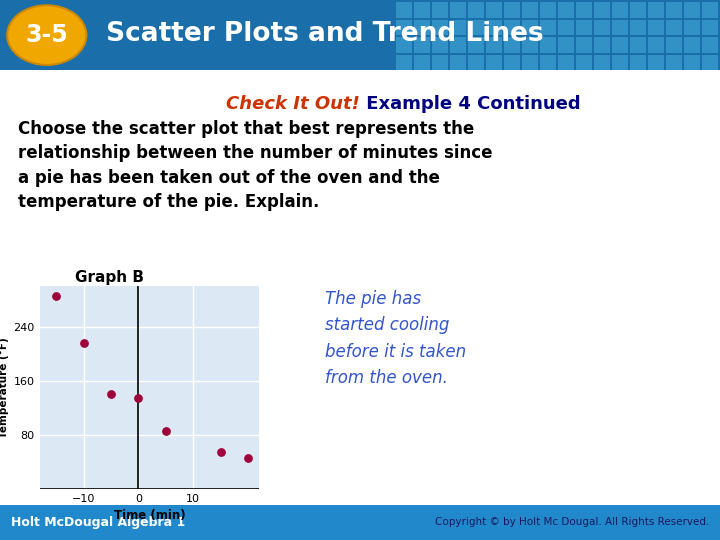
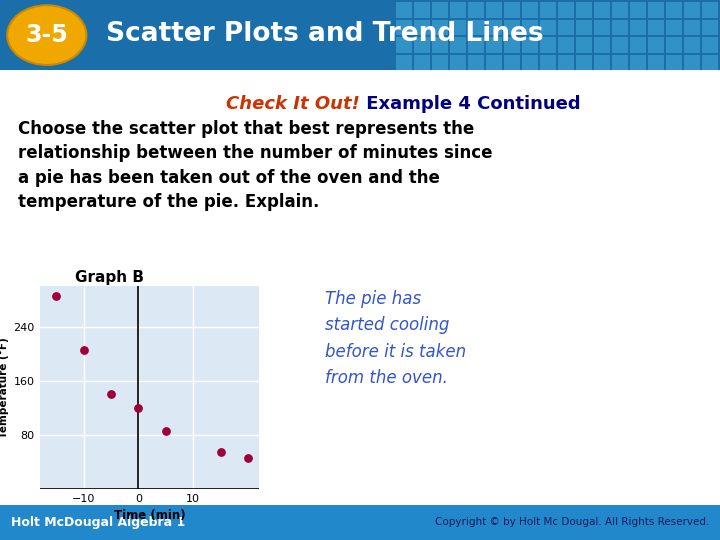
−10: 216 -> 205
0: 134 -> 120
